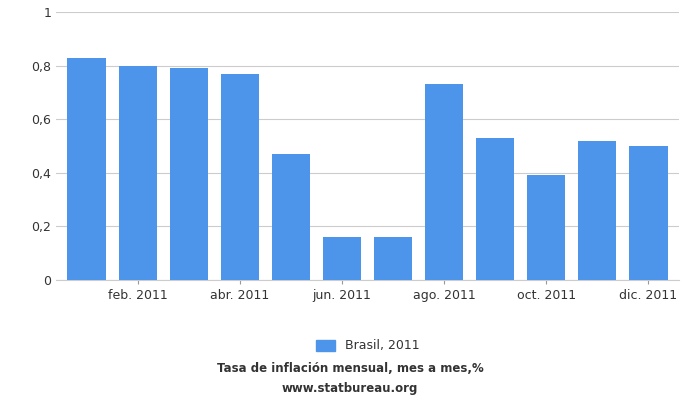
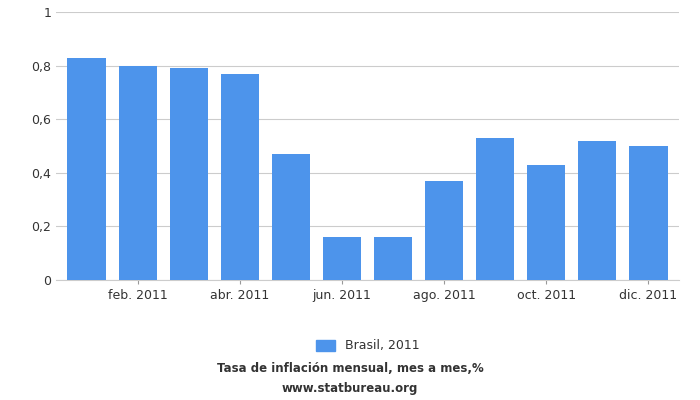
ago. 2011: 0,73 -> 0,37
oct. 2011: 0,39 -> 0,43
